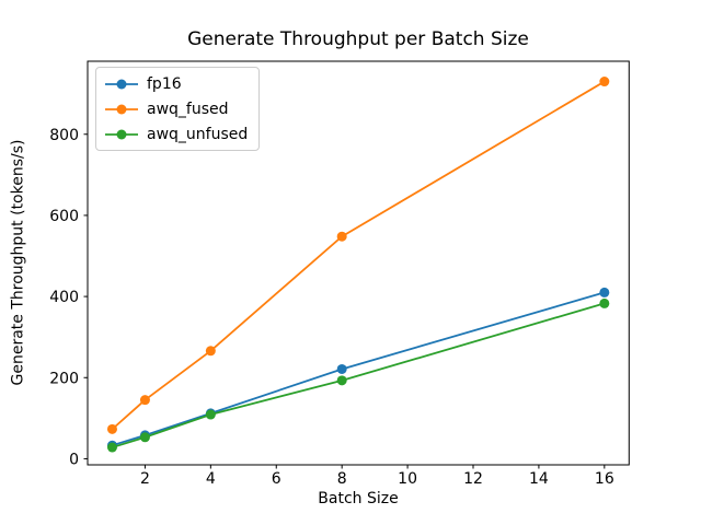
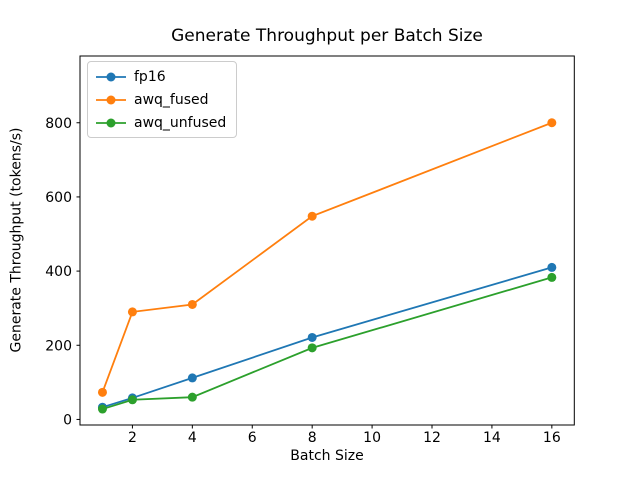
awq_fused/2: 140 -> 290
awq_fused/4: 270 -> 310
awq_unfused/4: 110 -> 60
awq_fused/16: 930 -> 800
